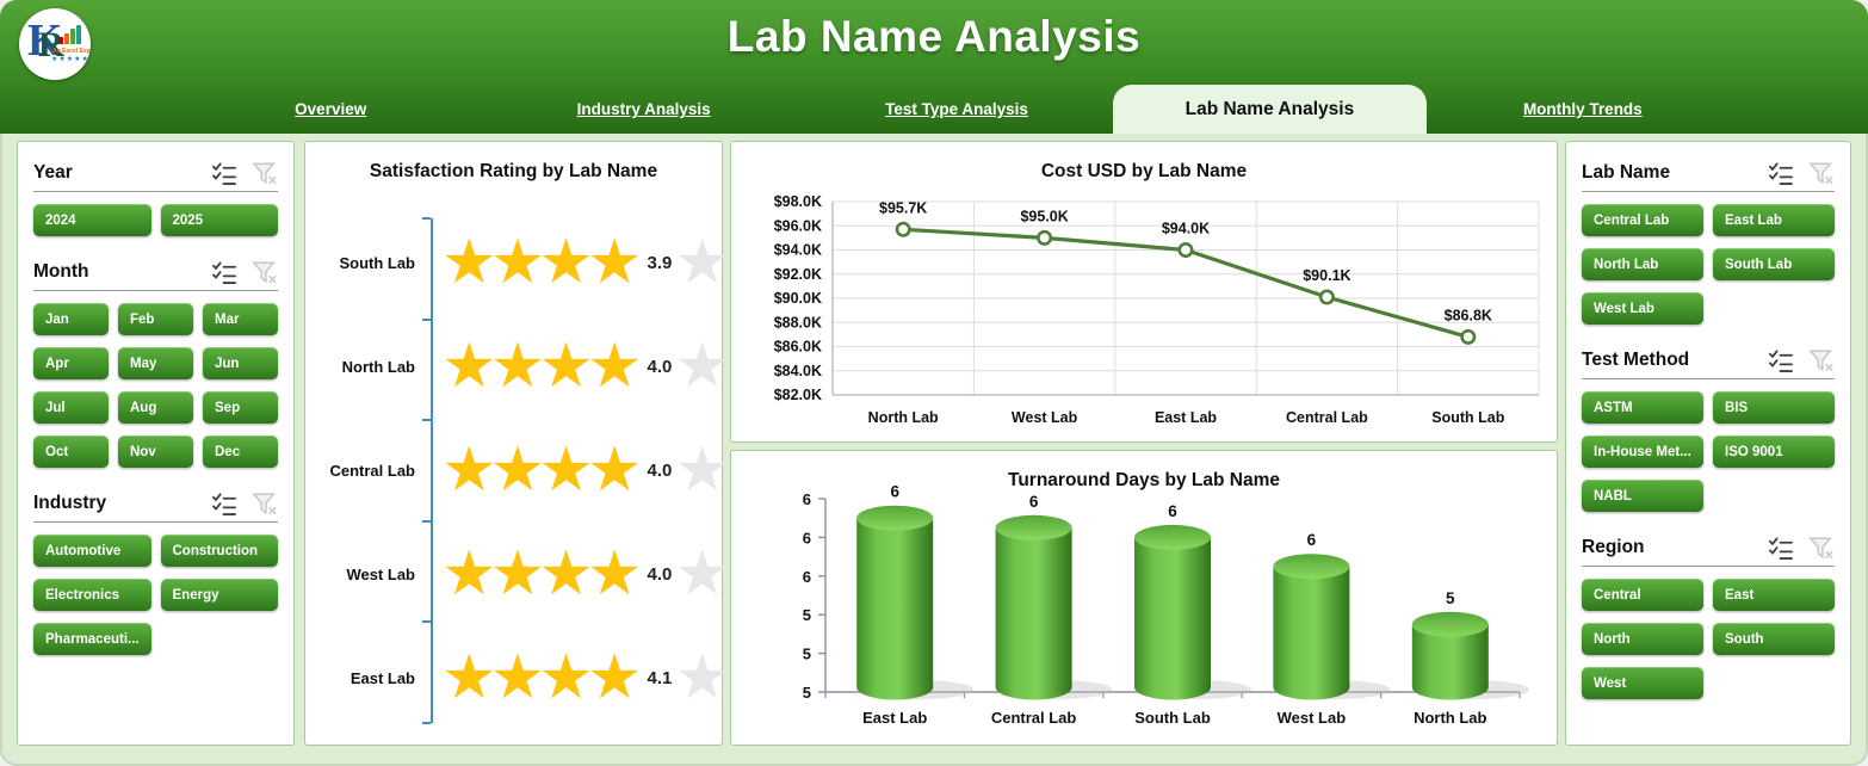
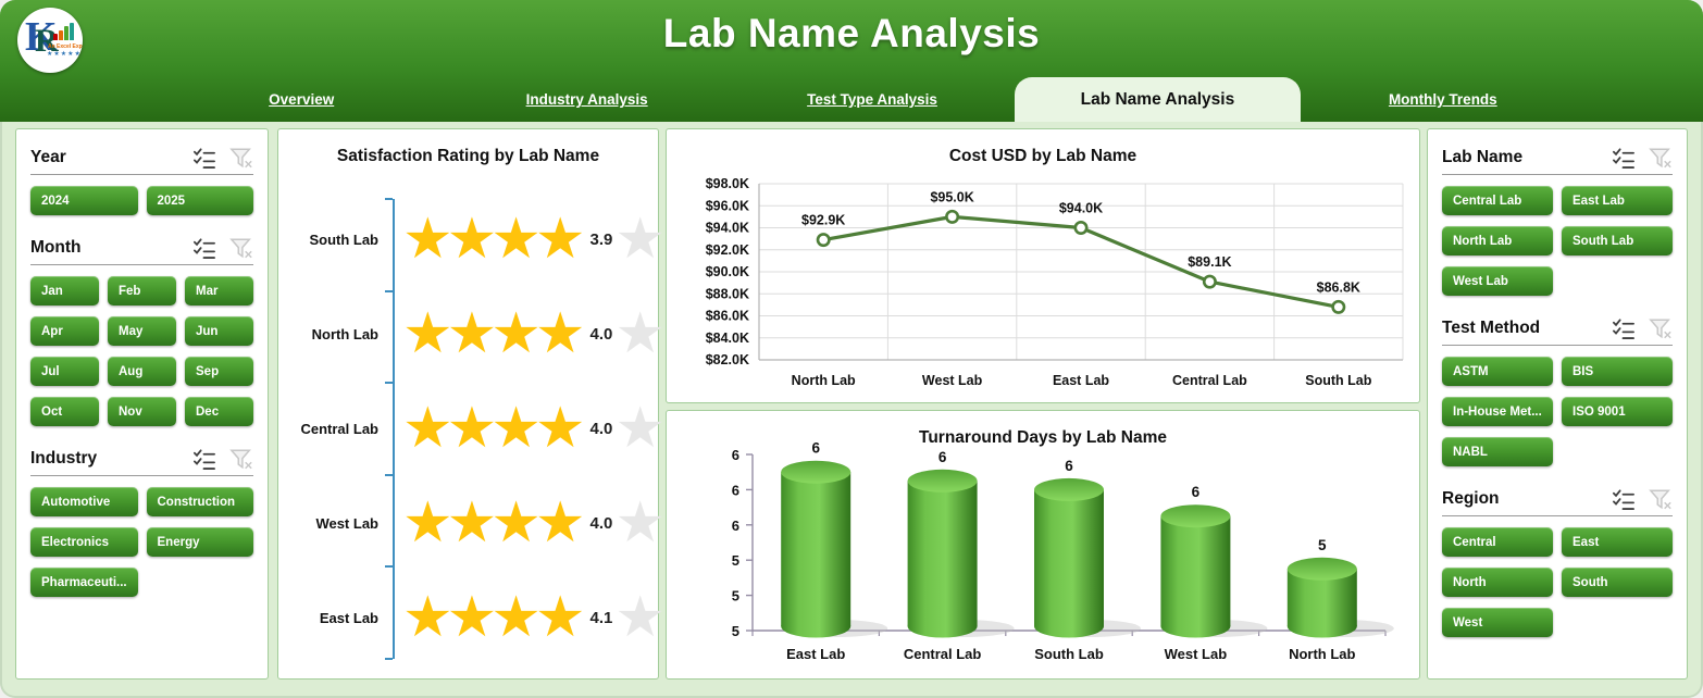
Cost USD by Lab Name/North Lab: $95.7K -> $92.9K
Cost USD by Lab Name/Central Lab: $90.1K -> $89.1K
